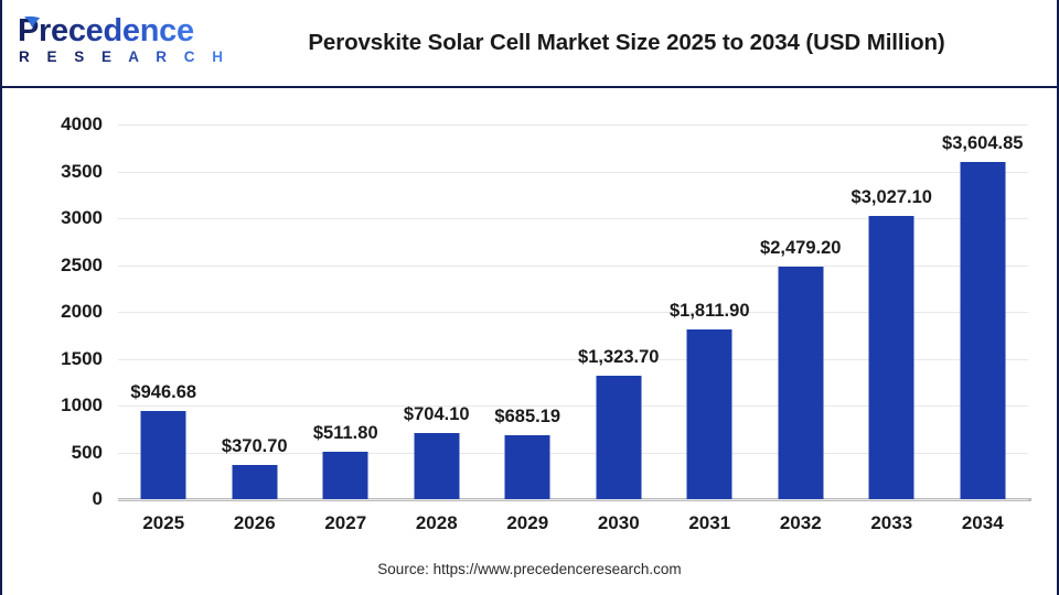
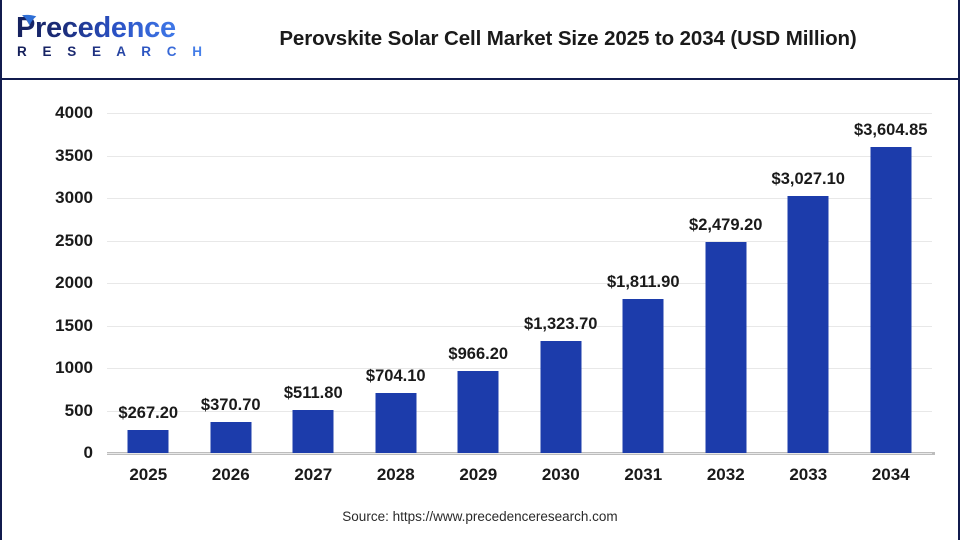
2025: $946.68 -> $267.20
2029: $685.19 -> $966.20
